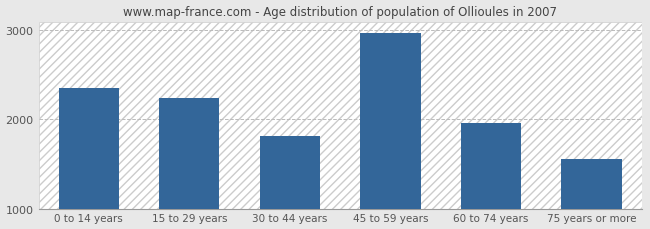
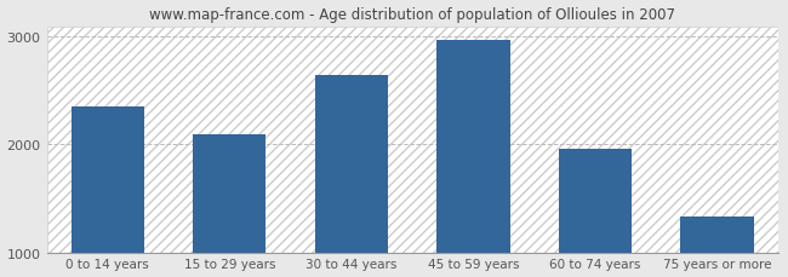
15 to 29 years: 2240 -> 2100
30 to 44 years: 1820 -> 2650
75 years or more: 1560 -> 1330
